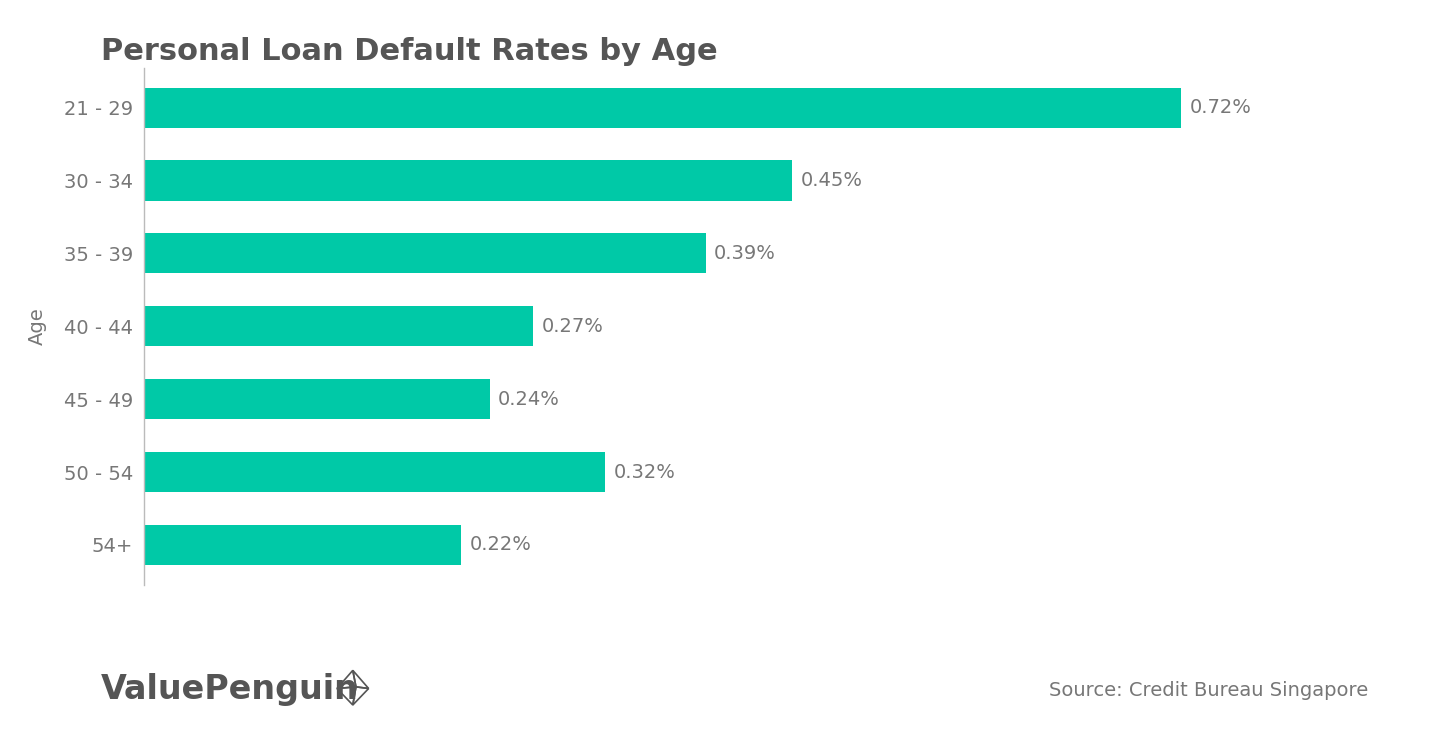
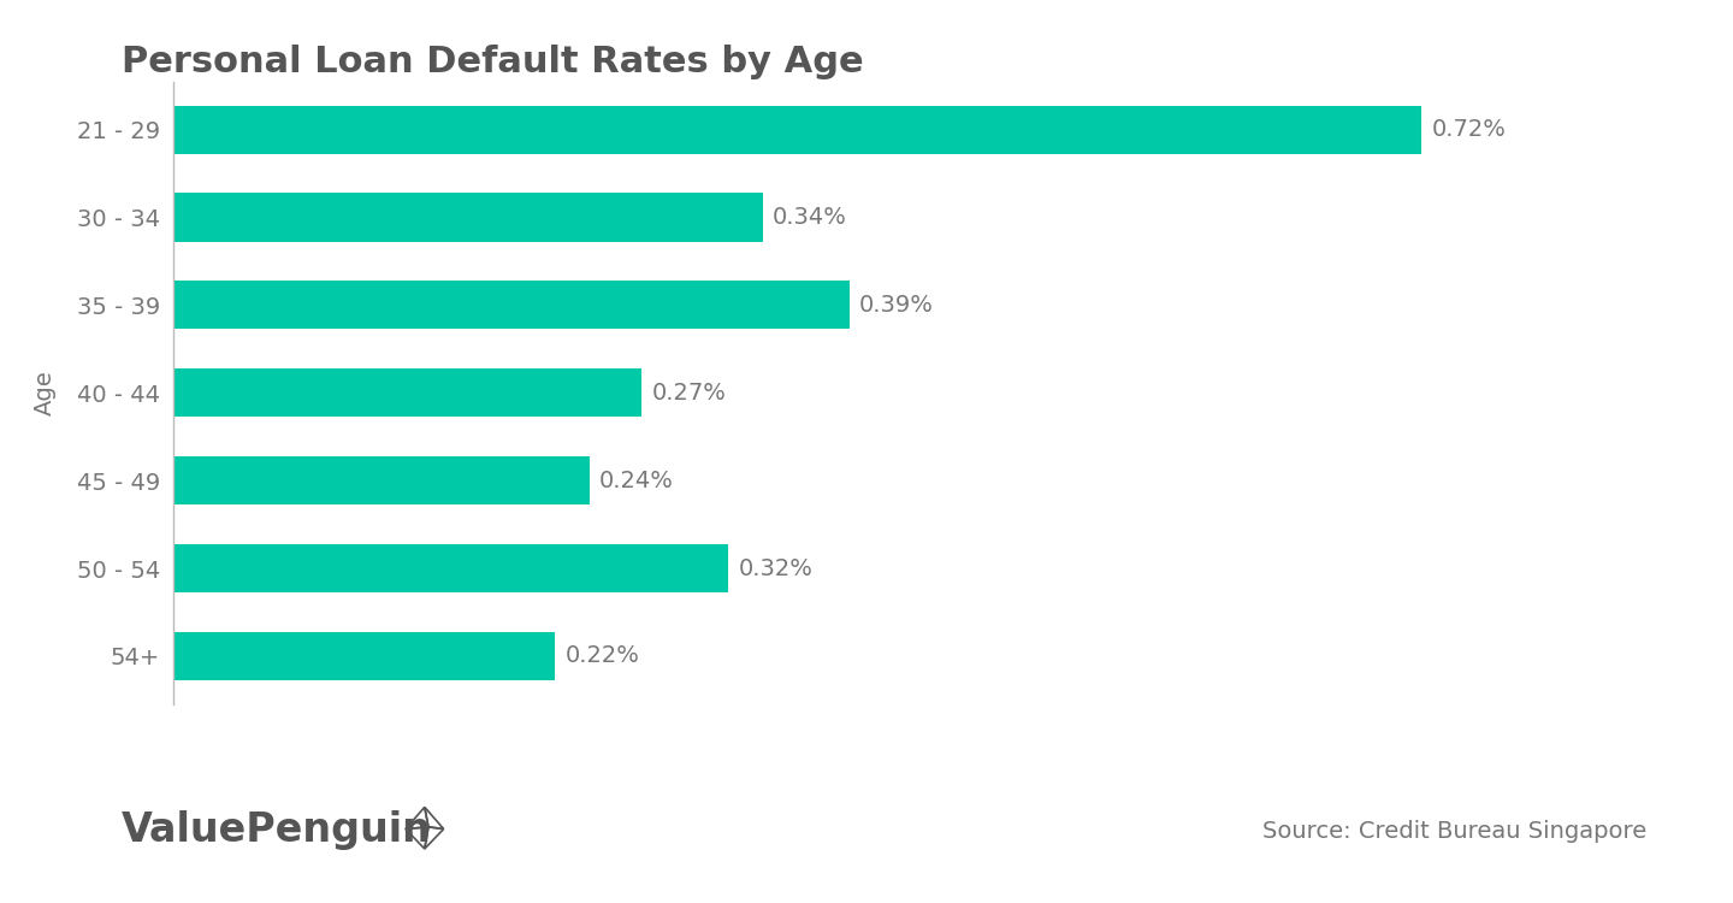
30 - 34: 0.45% -> 0.34%
